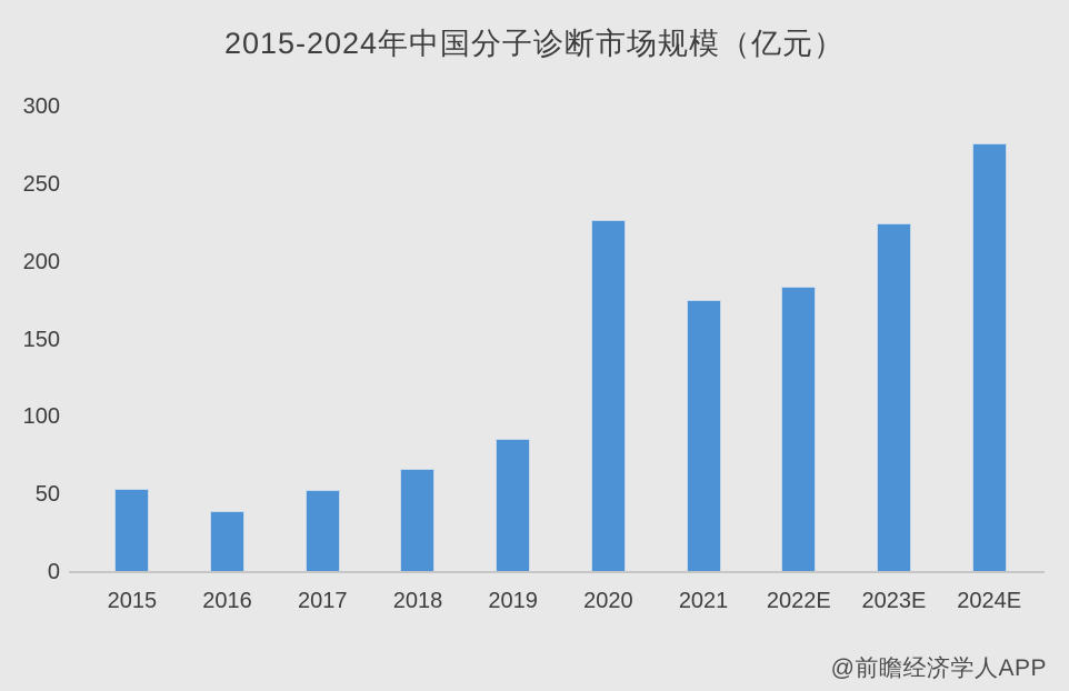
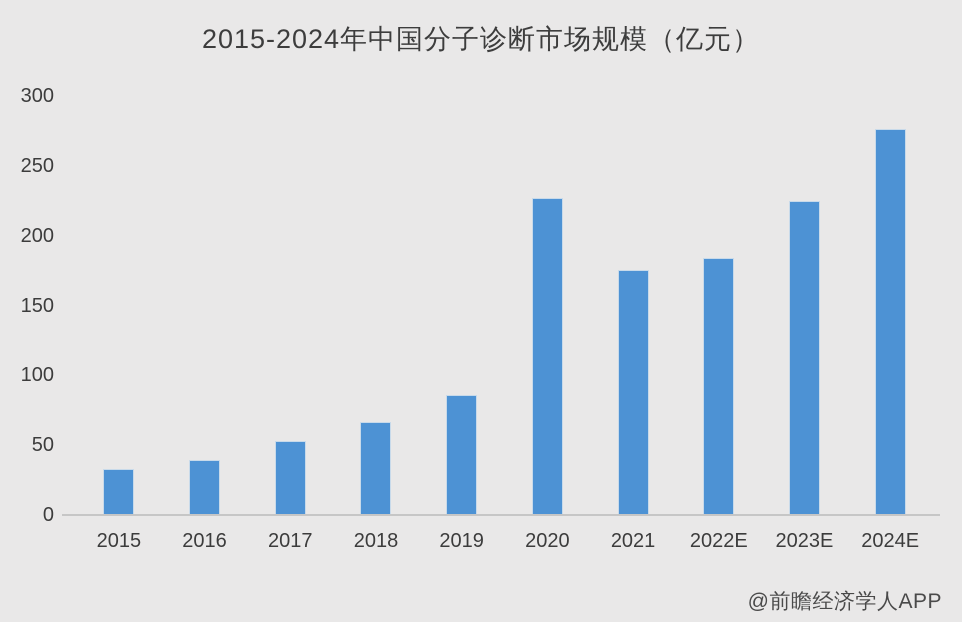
2015: 53 -> 32
